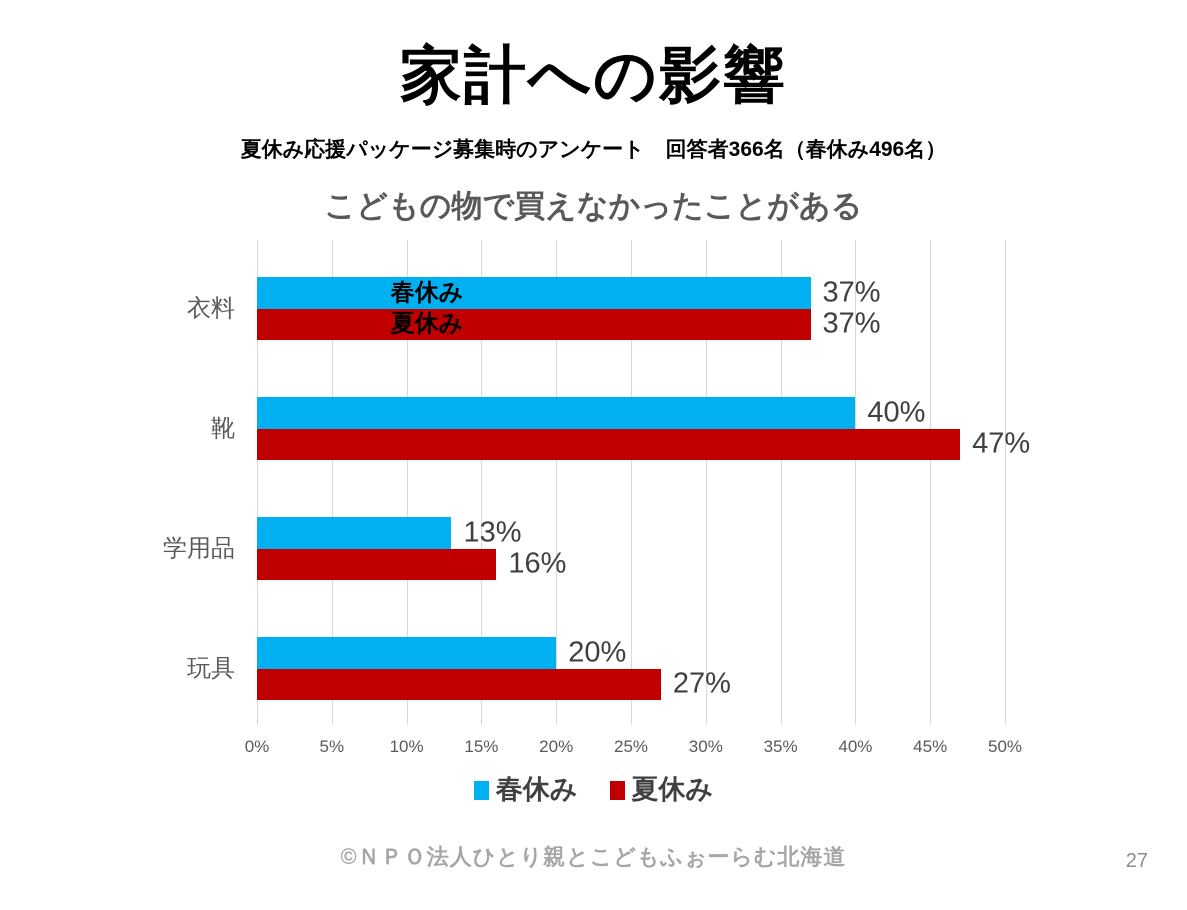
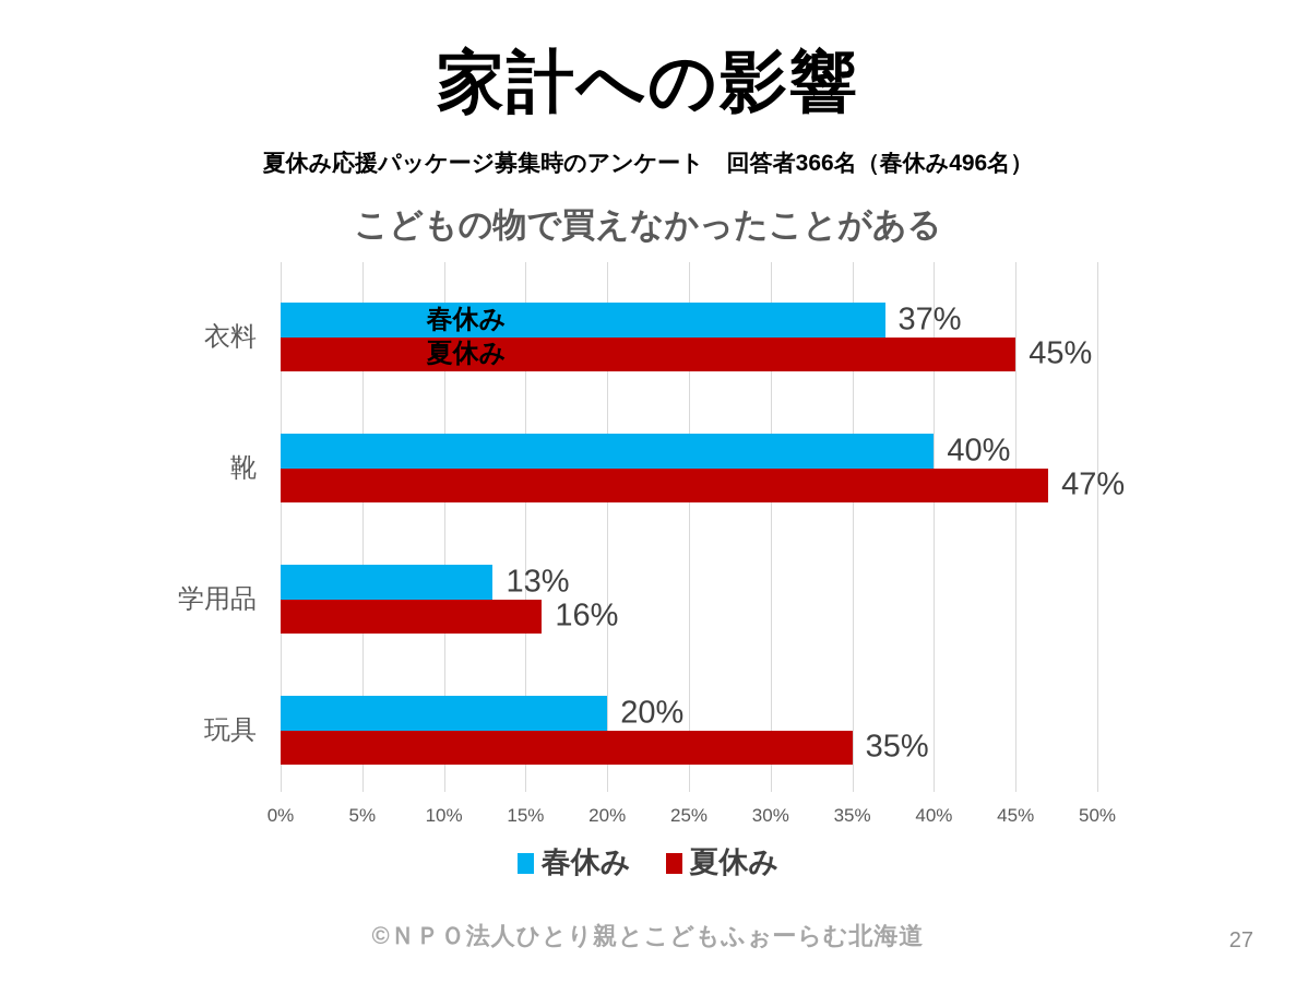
夏休み/衣料: 37% -> 45%
夏休み/玩具: 27% -> 35%
